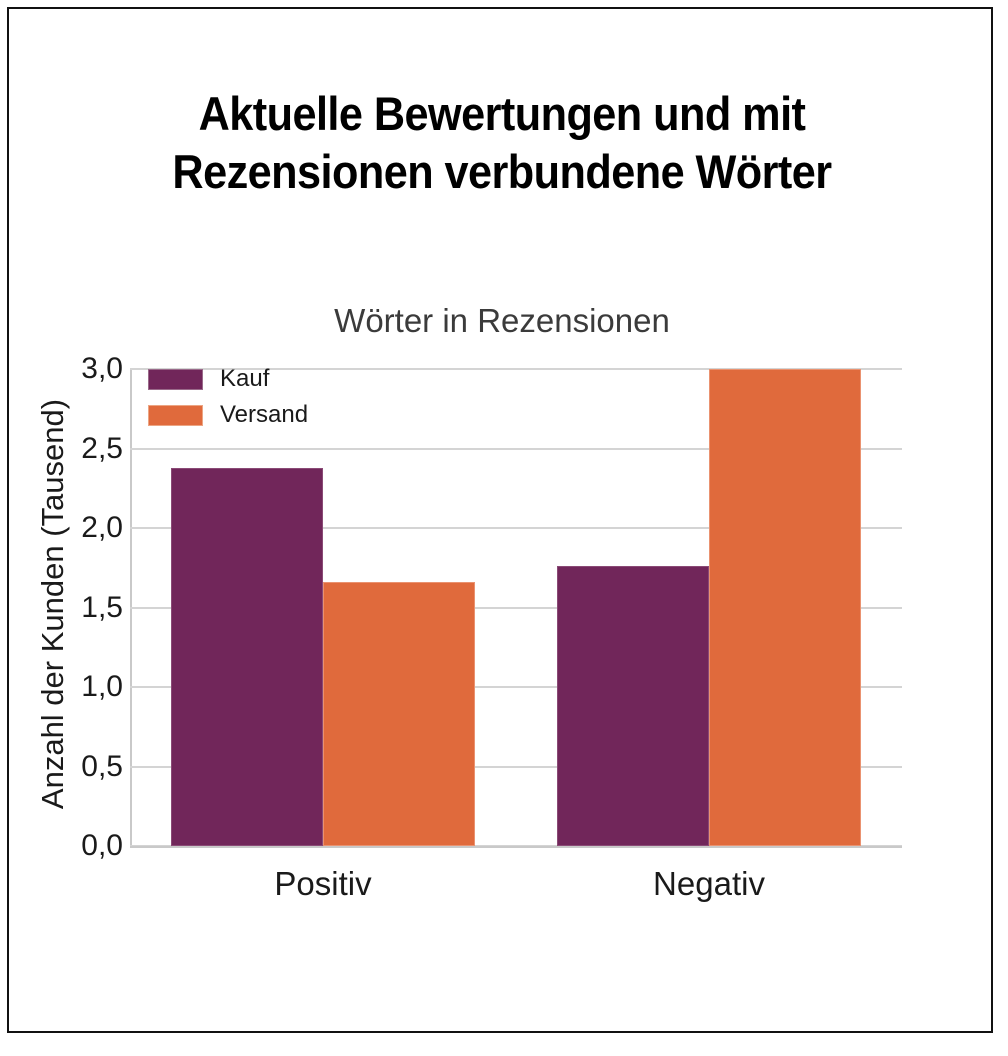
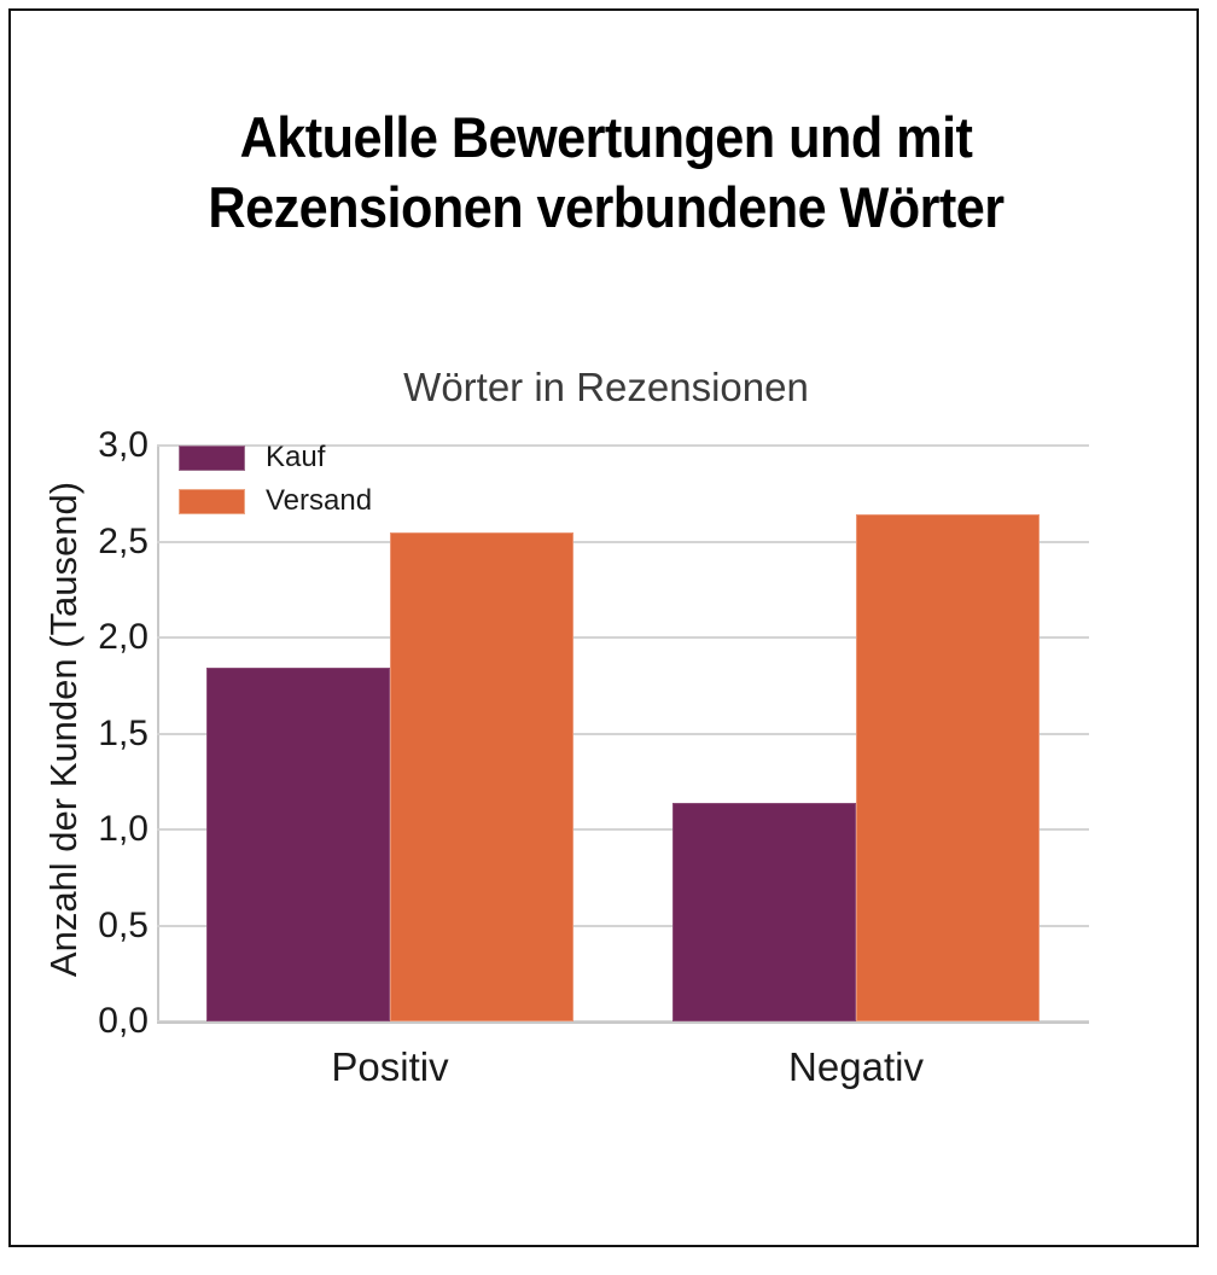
Kauf/Positiv: 2,38 -> 1,84
Versand/Positiv: 1,66 -> 2,55
Kauf/Negativ: 1,76 -> 1,14
Versand/Negativ: 3,00 -> 2,64
